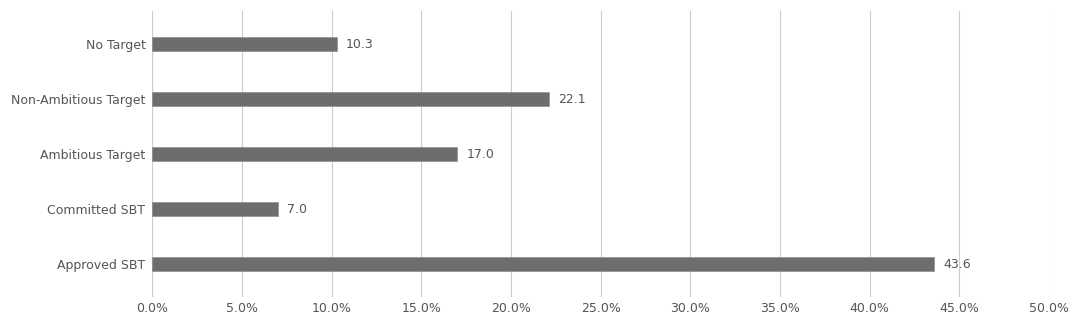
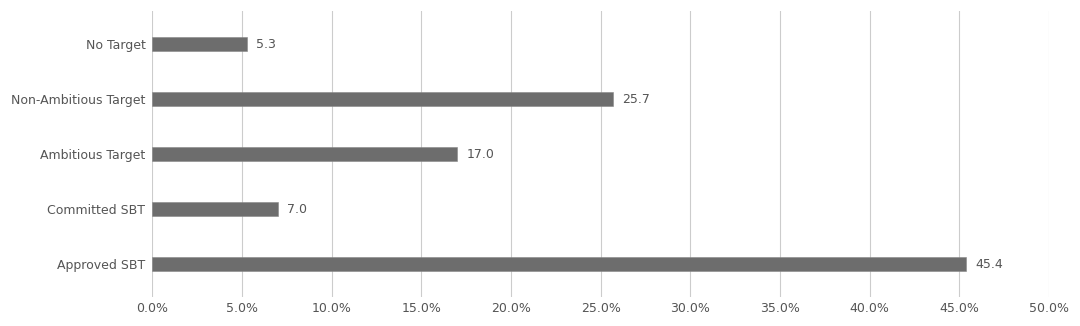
No Target: 10.3 -> 5.3
Non-Ambitious Target: 22.1 -> 25.7
Approved SBT: 43.6 -> 45.4
